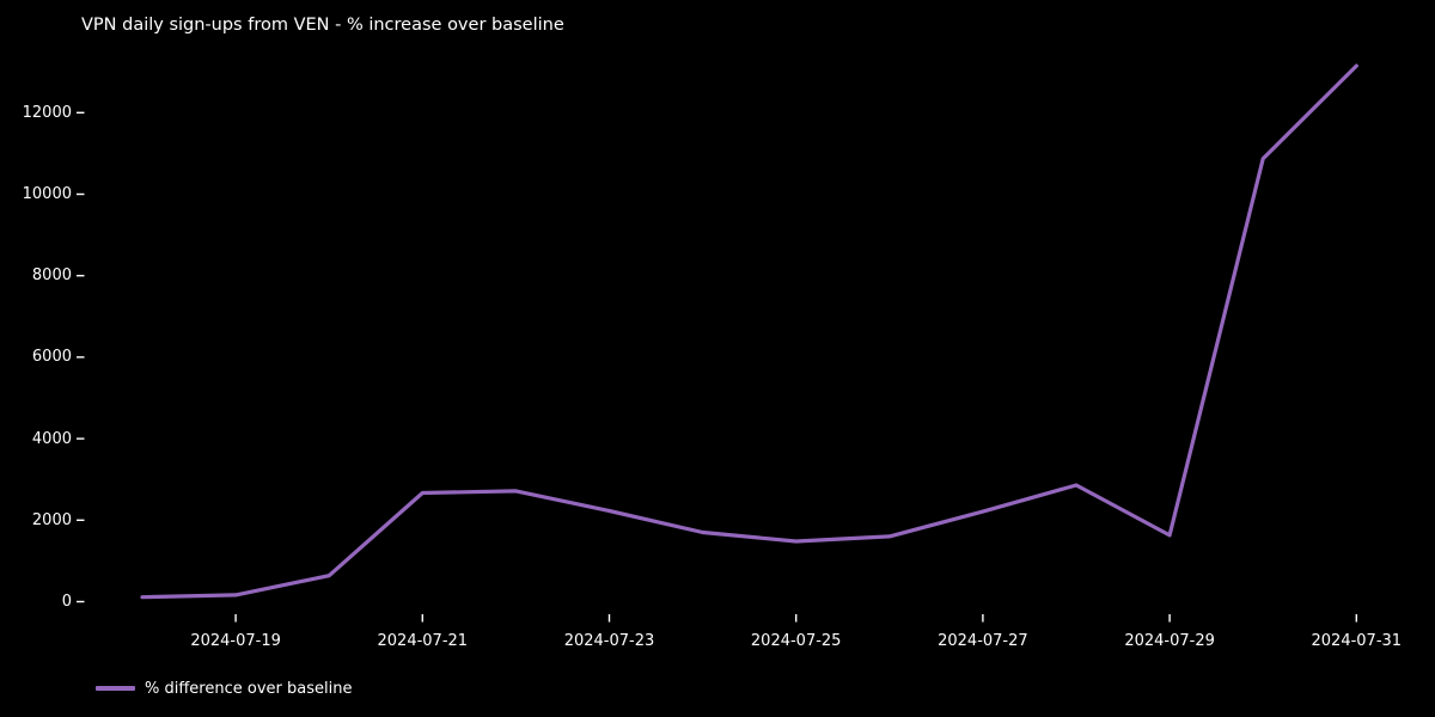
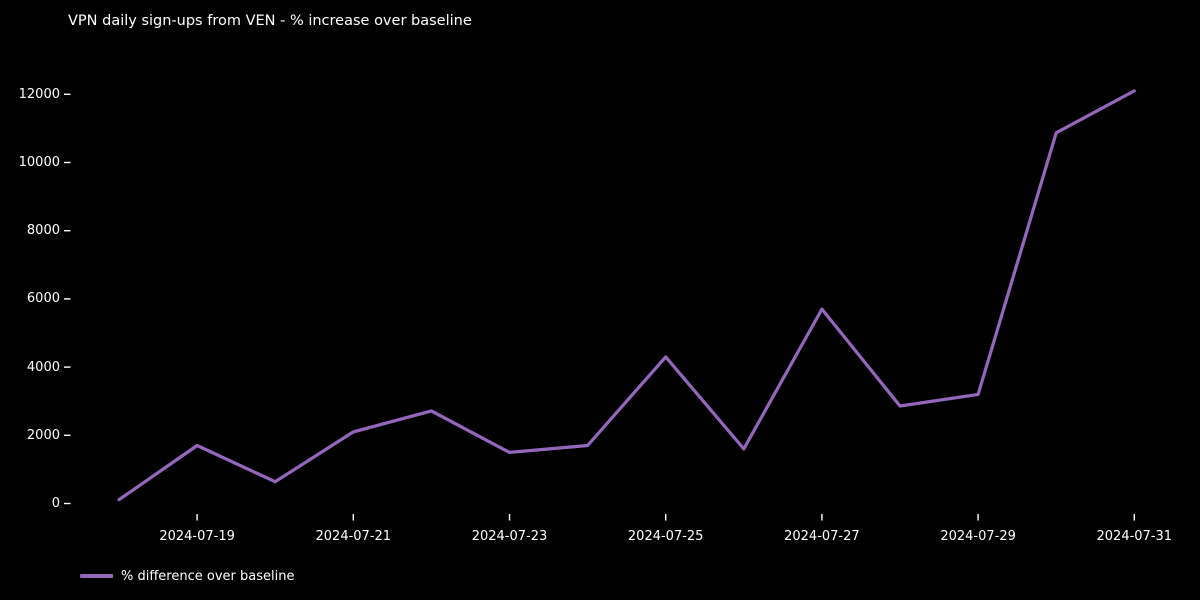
2024-07-19: 200 -> 1700
2024-07-21: 2700 -> 2100
2024-07-23: 2200 -> 1500
2024-07-25: 1500 -> 4300
2024-07-27: 2200 -> 5700
2024-07-29: 1600 -> 3200
2024-07-31: 13200 -> 12100
